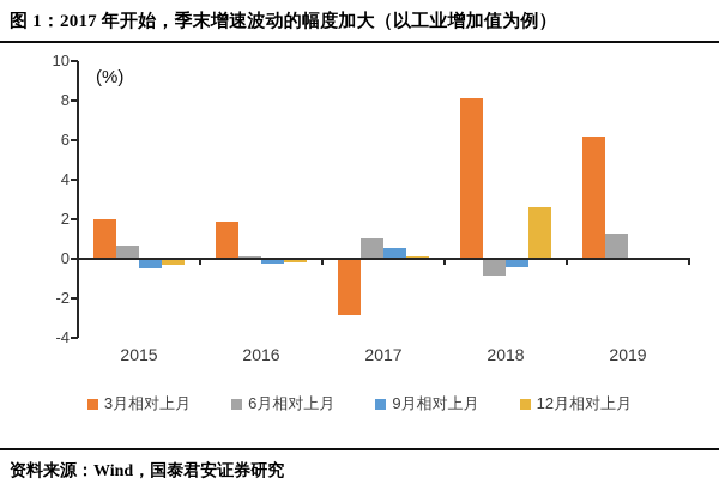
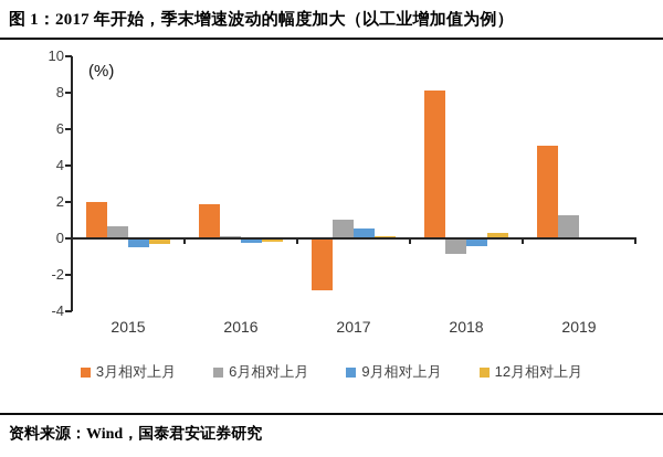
12月相对上月/2018: 2.6 -> 0.3
3月相对上月/2019: 6.2 -> 5.1
